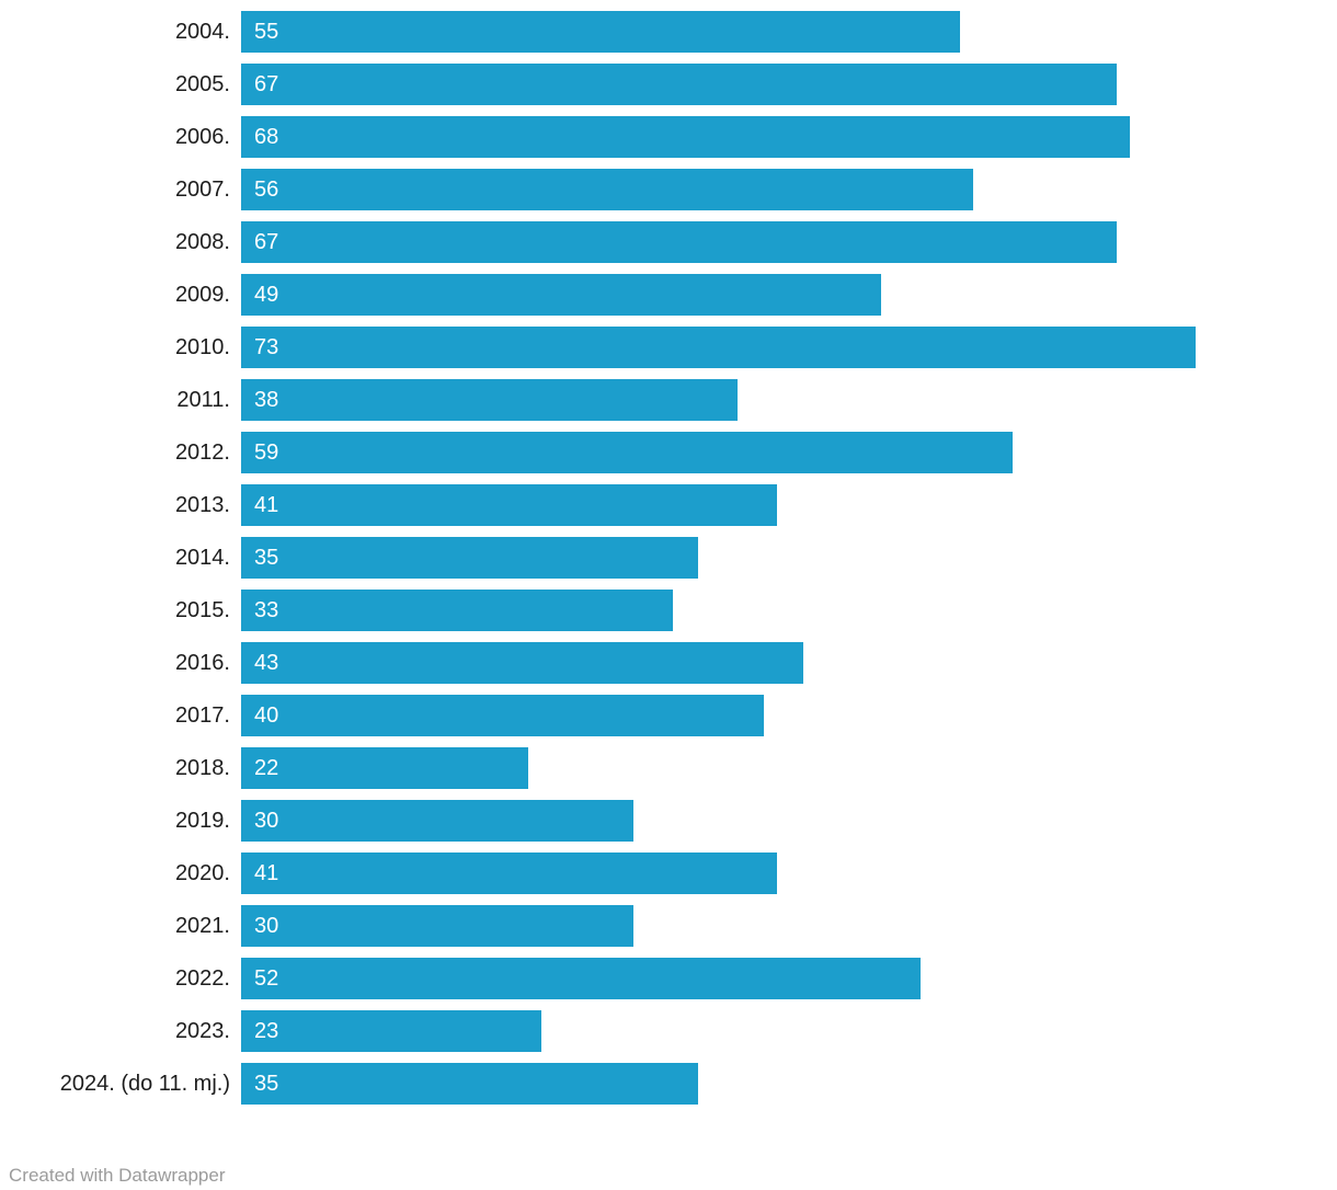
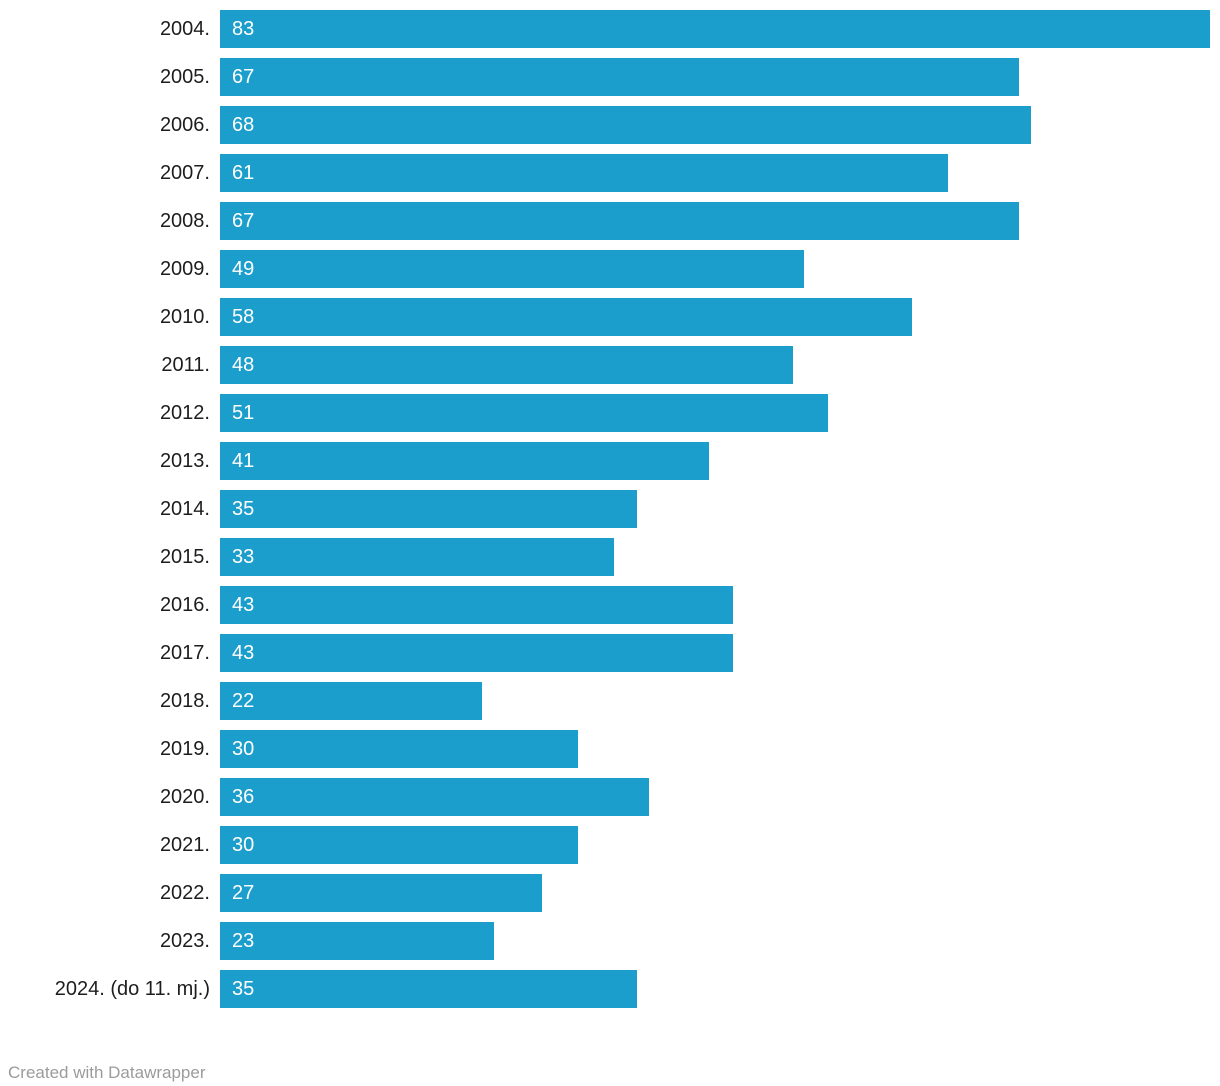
2004.: 55 -> 83
2007.: 56 -> 61
2010.: 73 -> 58
2011.: 38 -> 48
2012.: 59 -> 51
2017.: 40 -> 43
2020.: 41 -> 36
2022.: 52 -> 27
